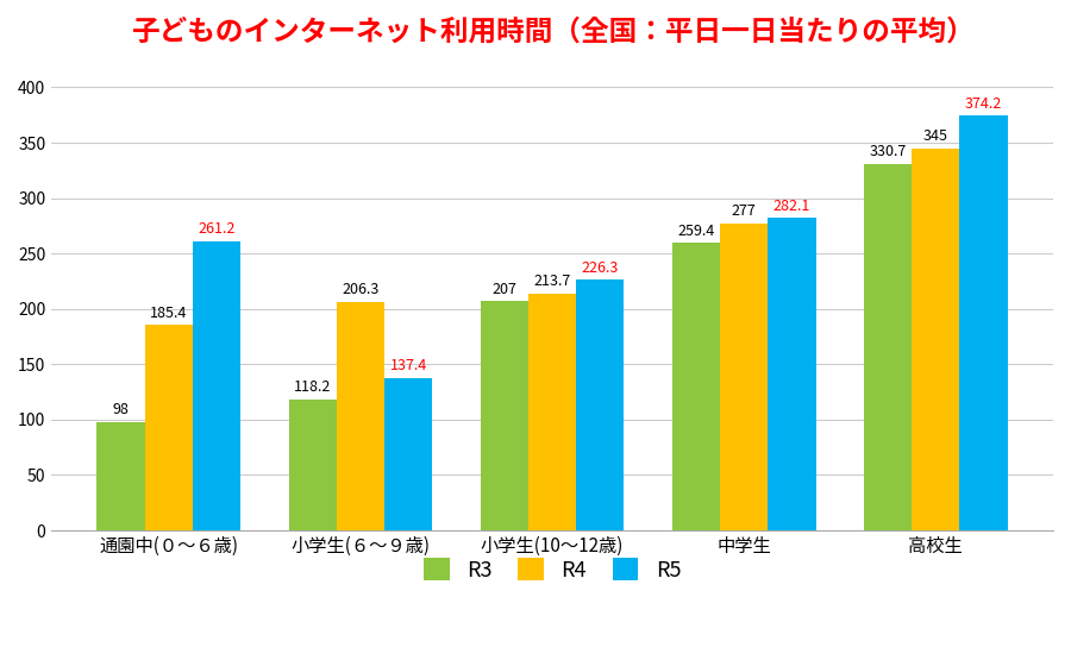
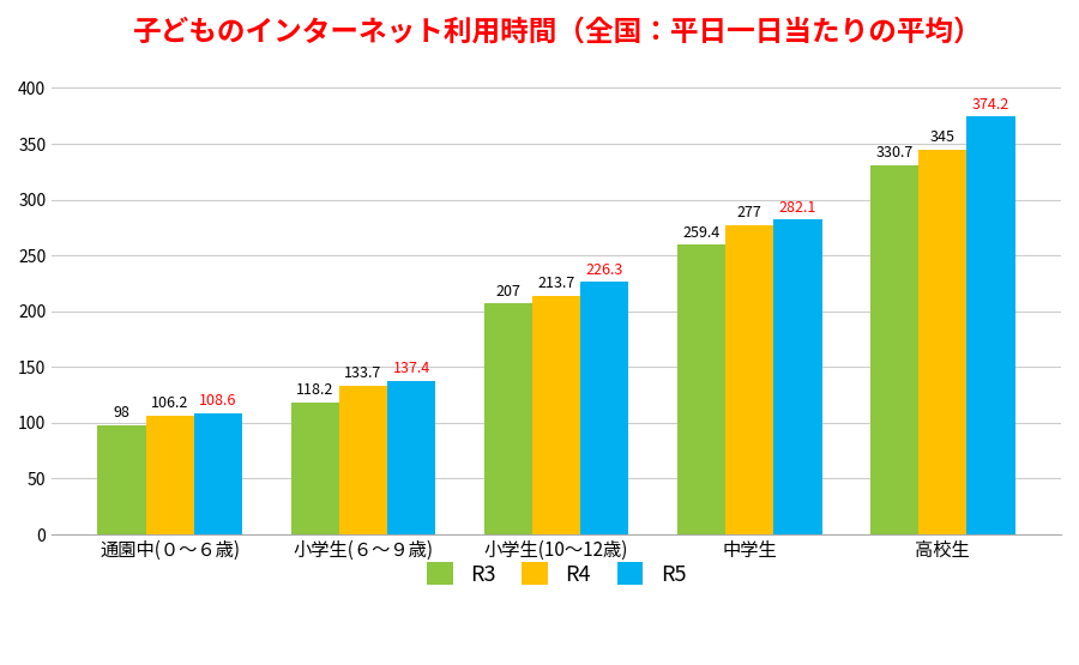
R4/通園中(０～６歳): 185.4 -> 106.2
R5/通園中(０～６歳): 261.2 -> 108.6
R4/小学生(６～９歳): 206.3 -> 133.7
